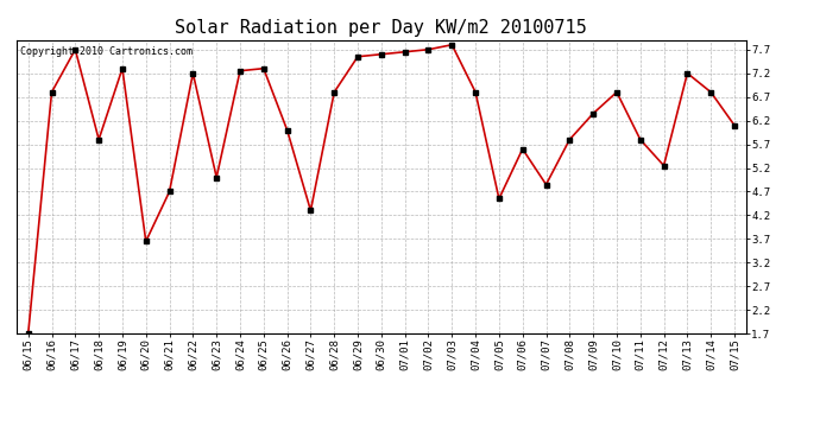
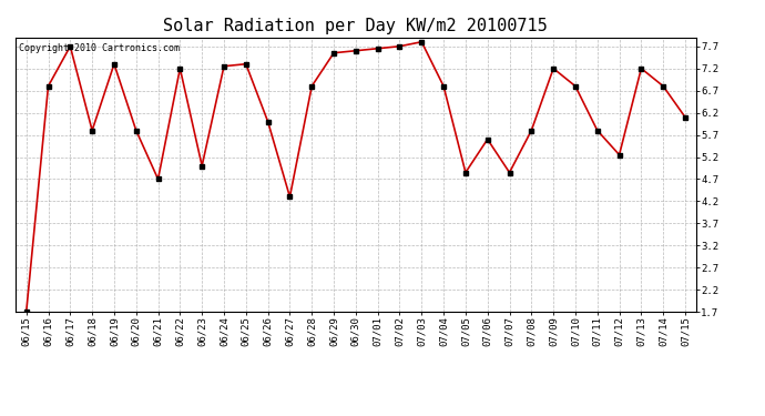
06/20: 3.65 -> 5.80
07/05: 4.55 -> 4.85
07/09: 6.35 -> 7.20
